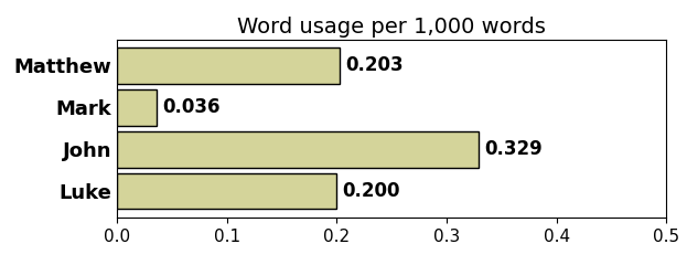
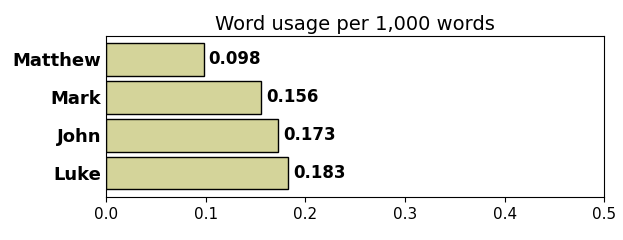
Matthew: 0.203 -> 0.098
Mark: 0.036 -> 0.156
John: 0.329 -> 0.173
Luke: 0.200 -> 0.183
